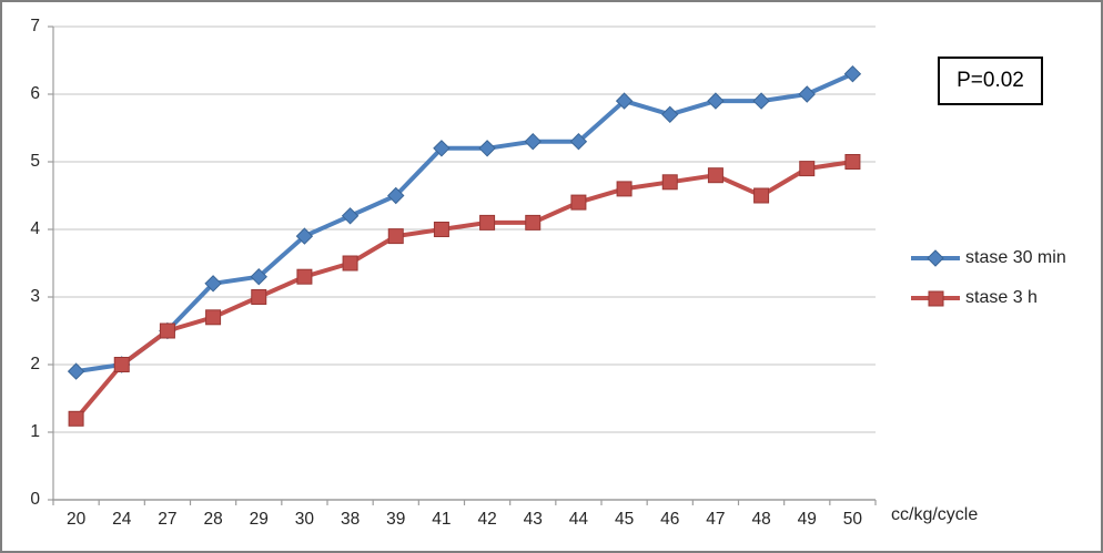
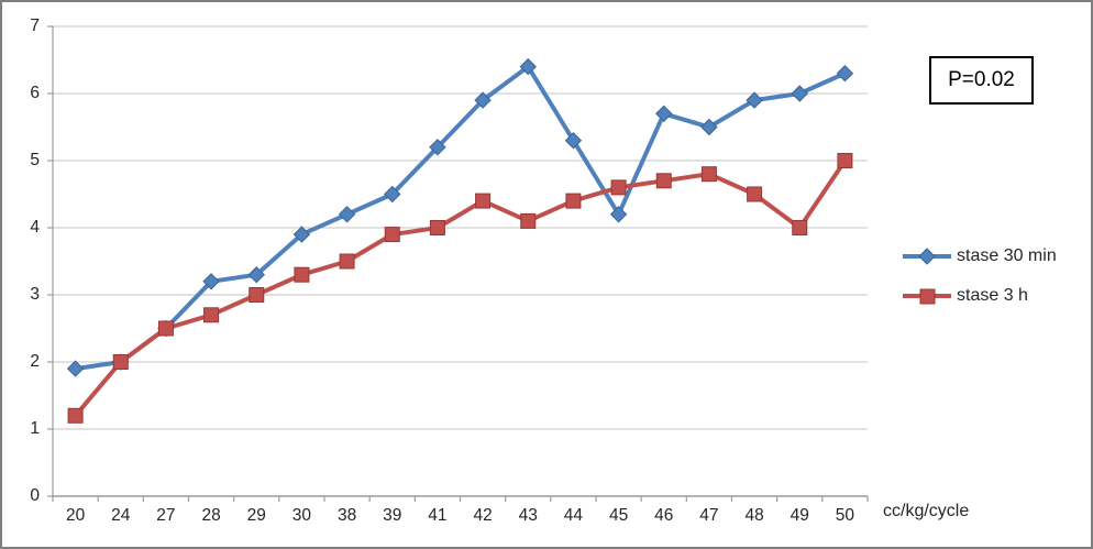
stase 30 min/42: 5.2 -> 5.9
stase 3 h/42: 4.1 -> 4.4
stase 30 min/43: 5.3 -> 6.4
stase 30 min/45: 5.9 -> 4.2
stase 30 min/47: 5.9 -> 5.5
stase 3 h/49: 4.9 -> 4.0
